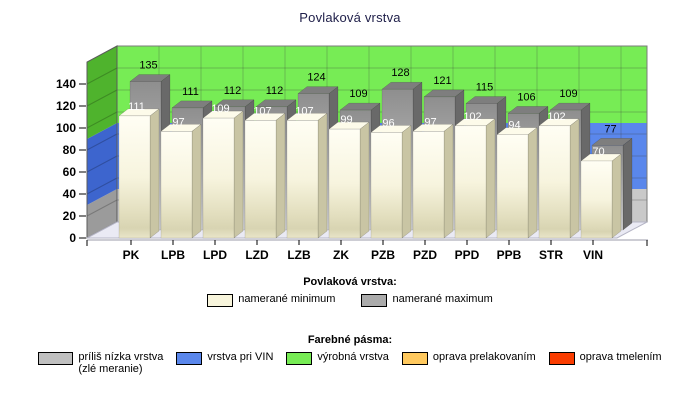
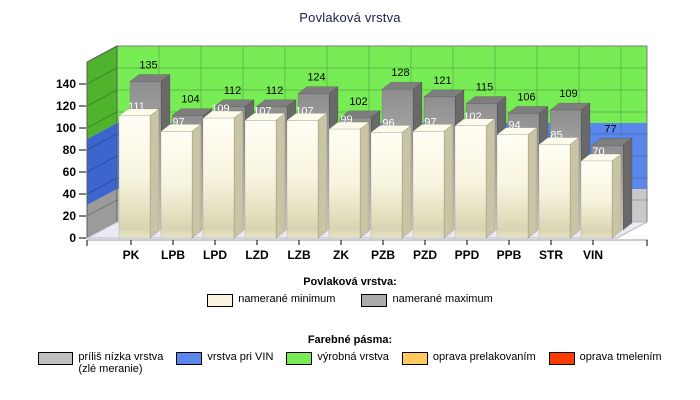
namerané maximum/LPB: 111 -> 104
namerané maximum/ZK: 109 -> 102
namerané minimum/STR: 102 -> 85
